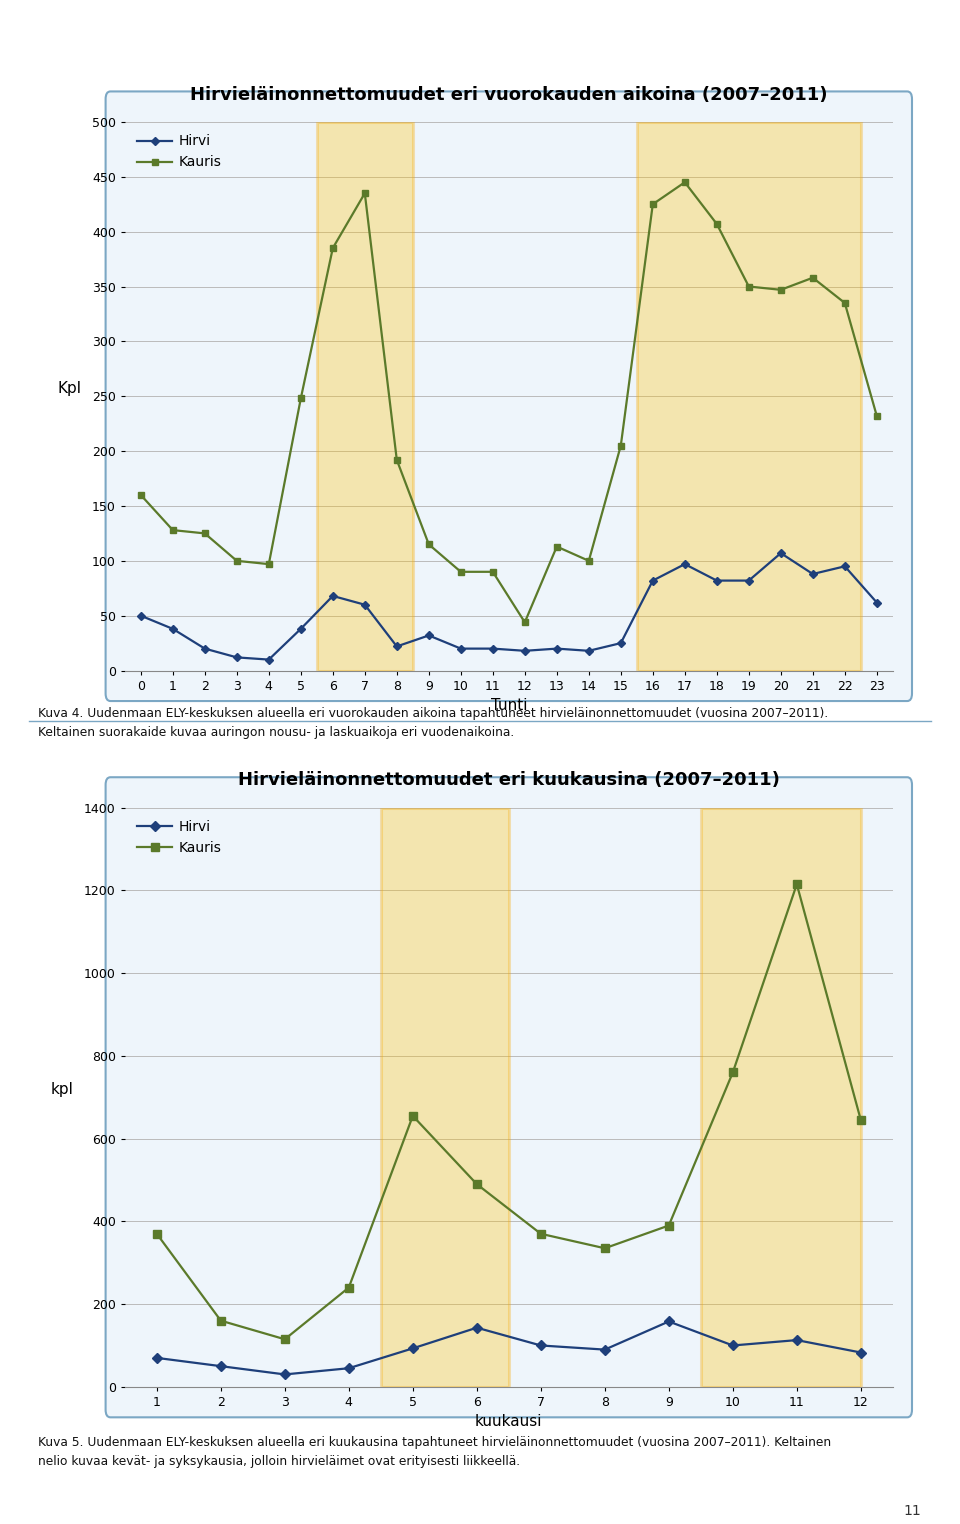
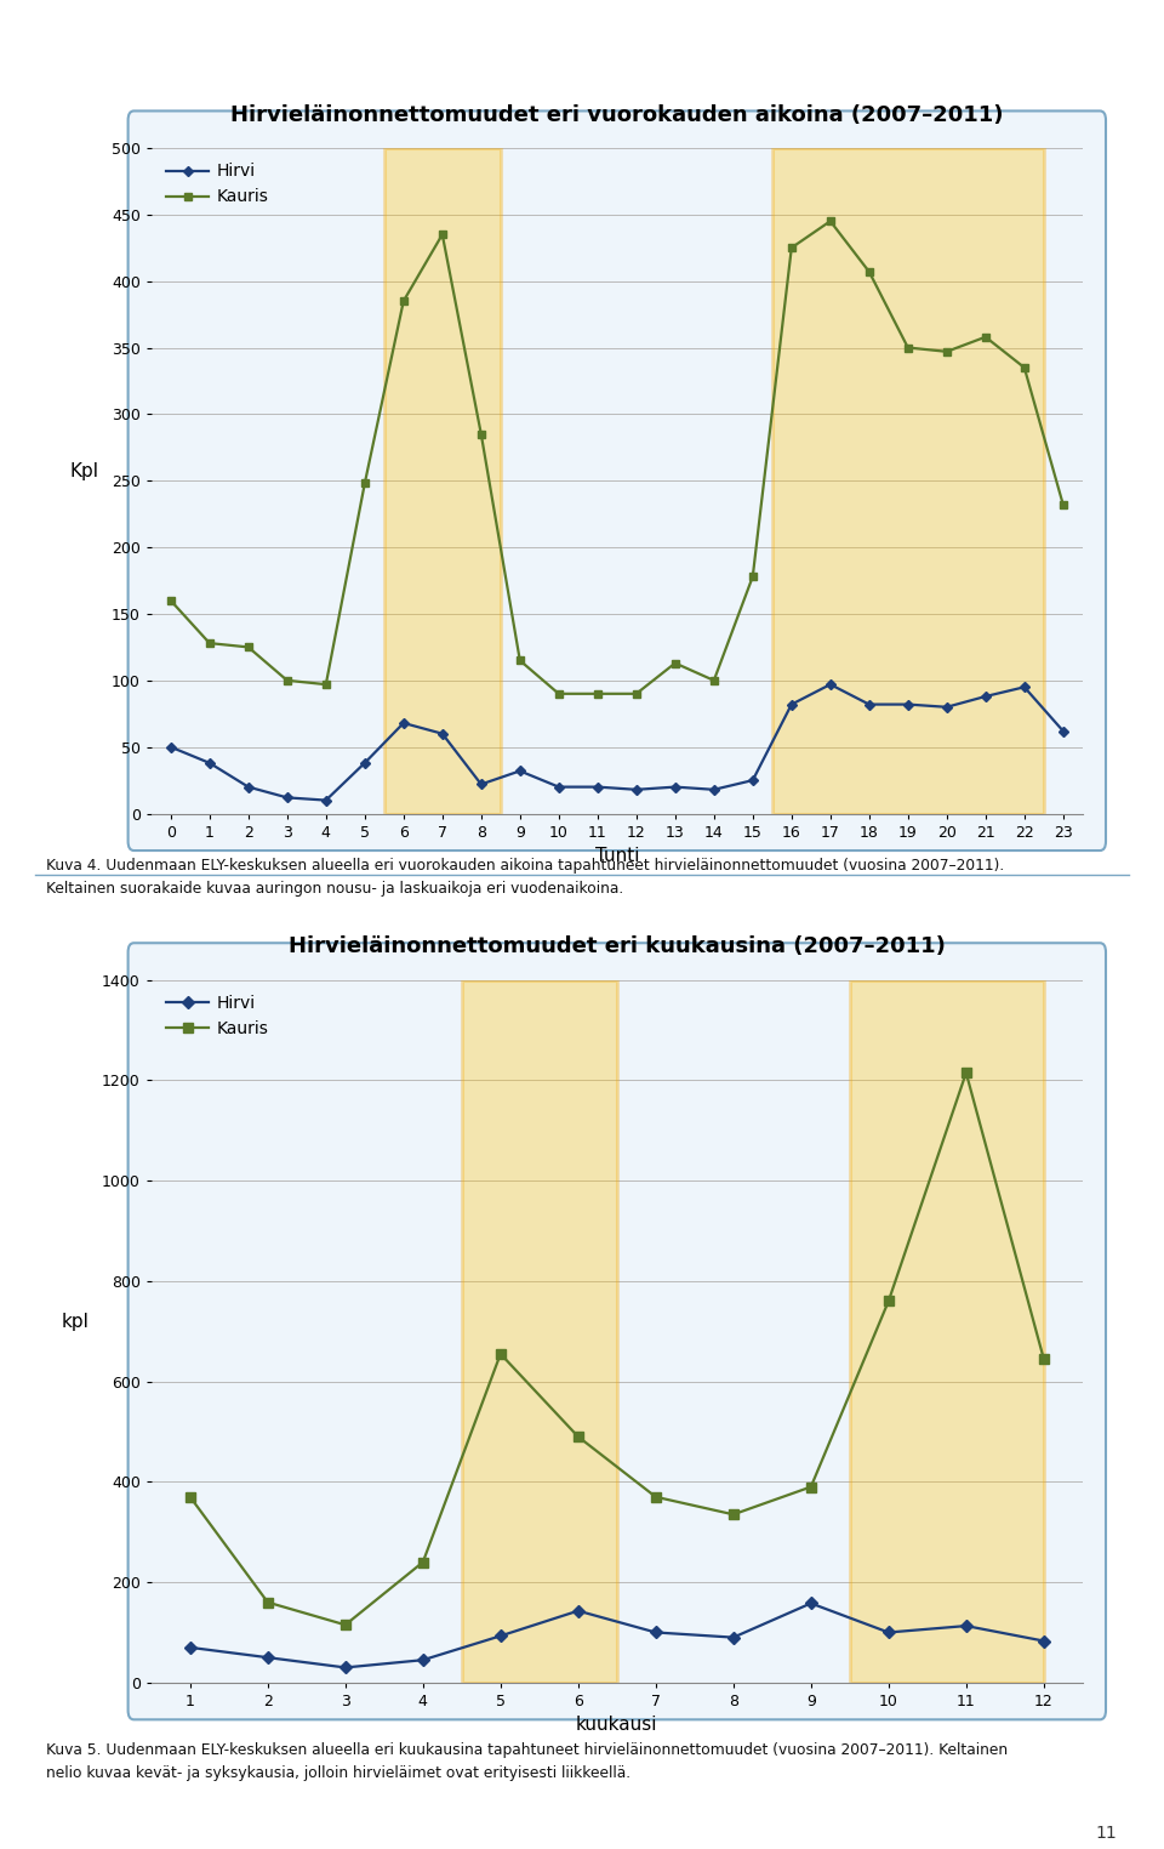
Hirvieläinonnettomuudet eri vuorokauden aikoina (2007–2011)/Kauris/8: 192 -> 285
Hirvieläinonnettomuudet eri vuorokauden aikoina (2007–2011)/Kauris/12: 44 -> 90
Hirvieläinonnettomuudet eri vuorokauden aikoina (2007–2011)/Kauris/15: 205 -> 178
Hirvieläinonnettomuudet eri vuorokauden aikoina (2007–2011)/Hirvi/20: 107 -> 80
